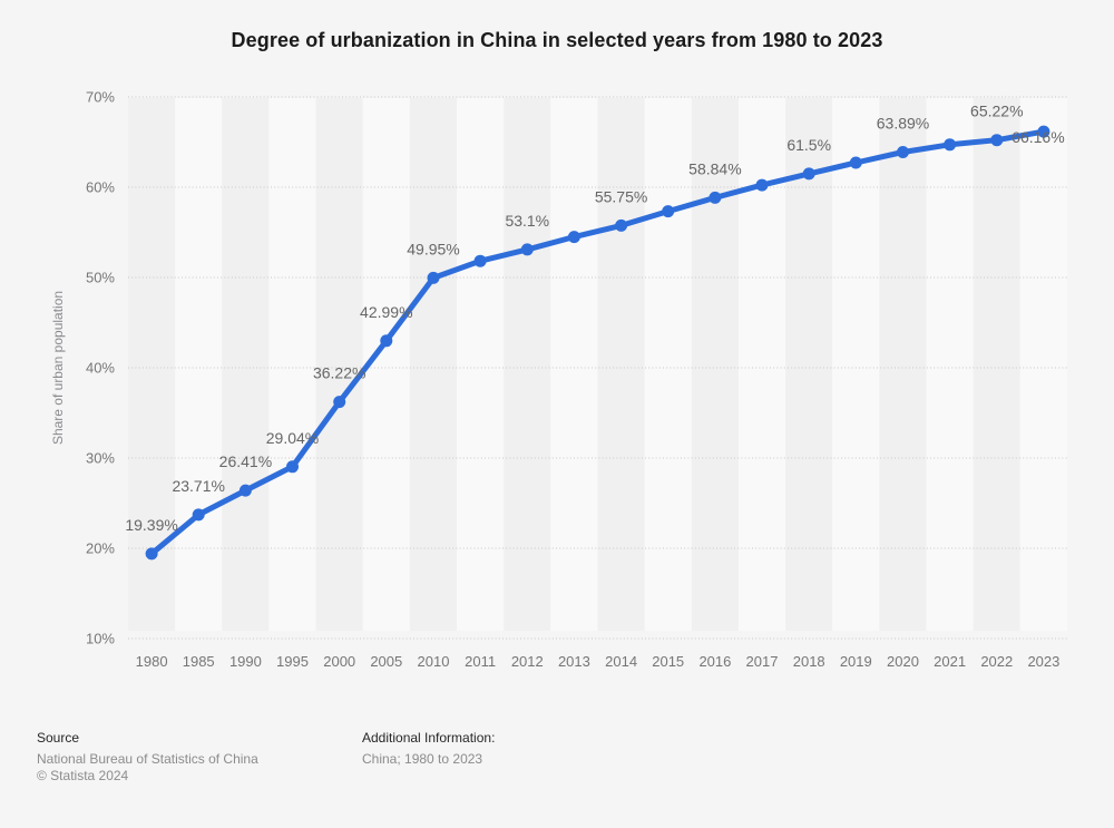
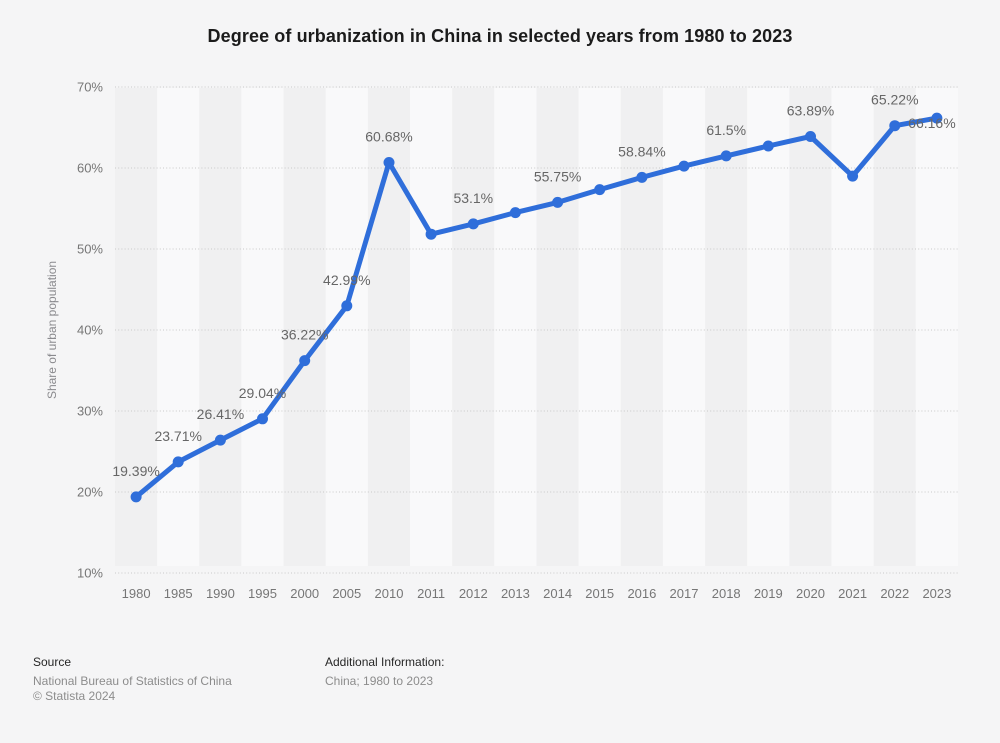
2010: 49.95% -> 60.68%
2021: 65% -> 59%
